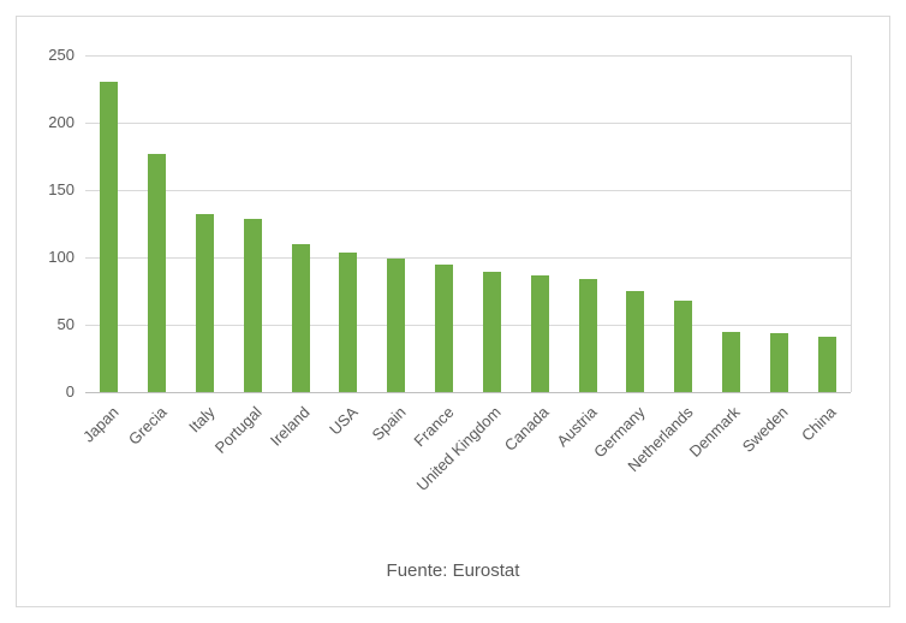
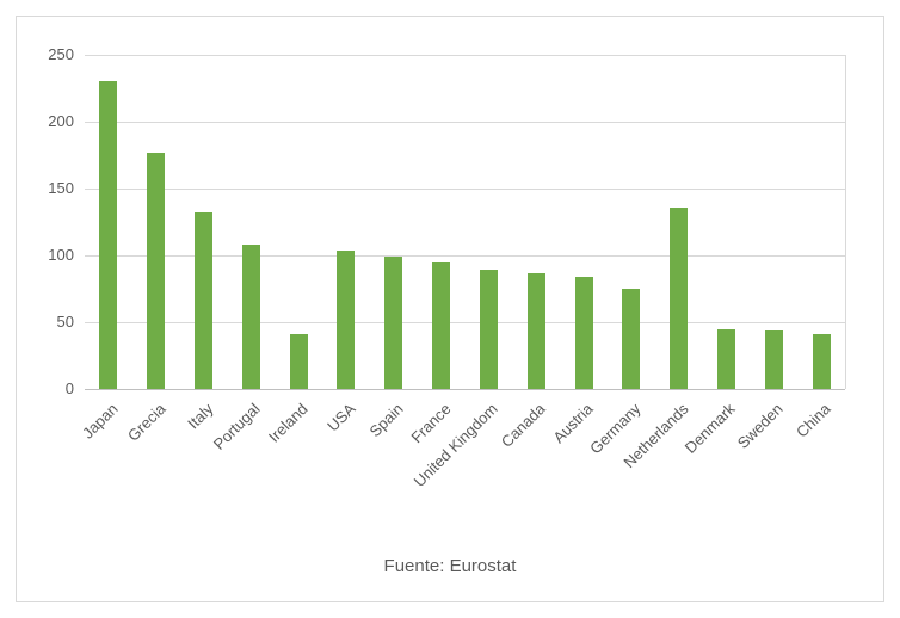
Portugal: 129 -> 108
Ireland: 110 -> 41
Netherlands: 68 -> 136
